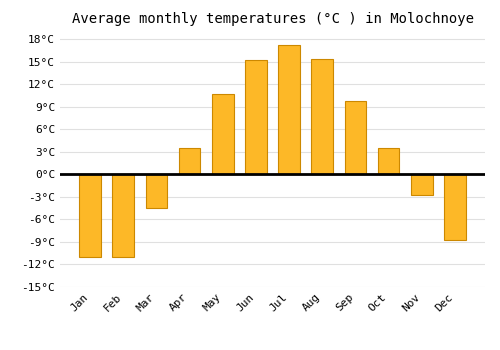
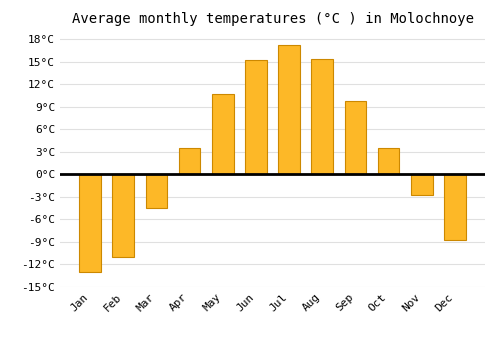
Jan: -11.0°C -> -13.0°C
